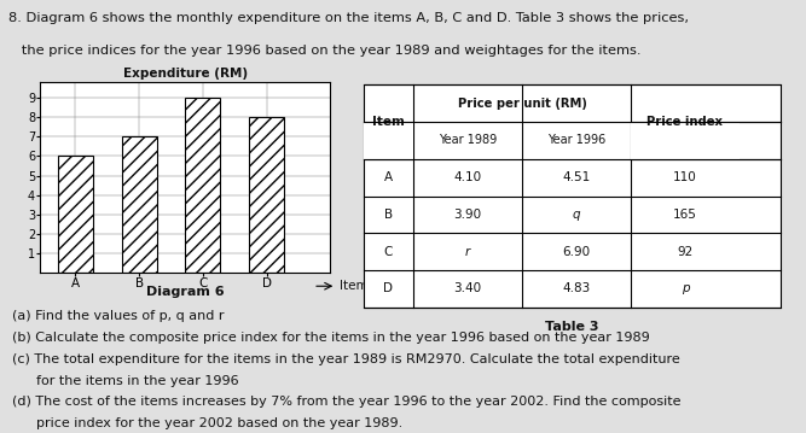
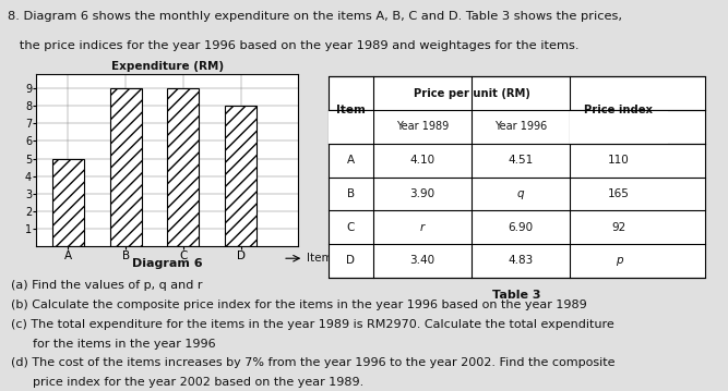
A: 6 -> 5
B: 7 -> 9
